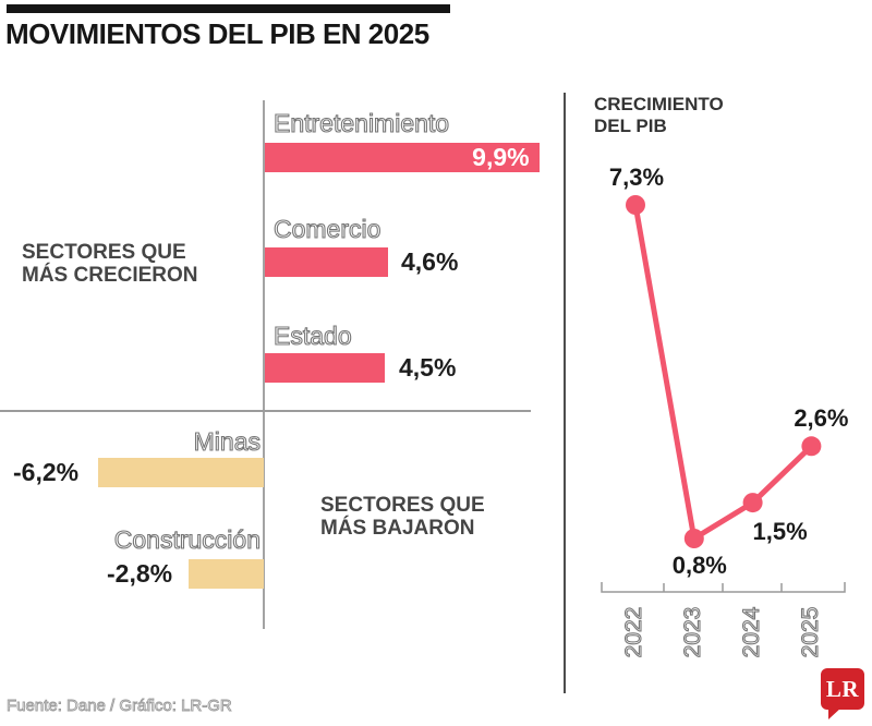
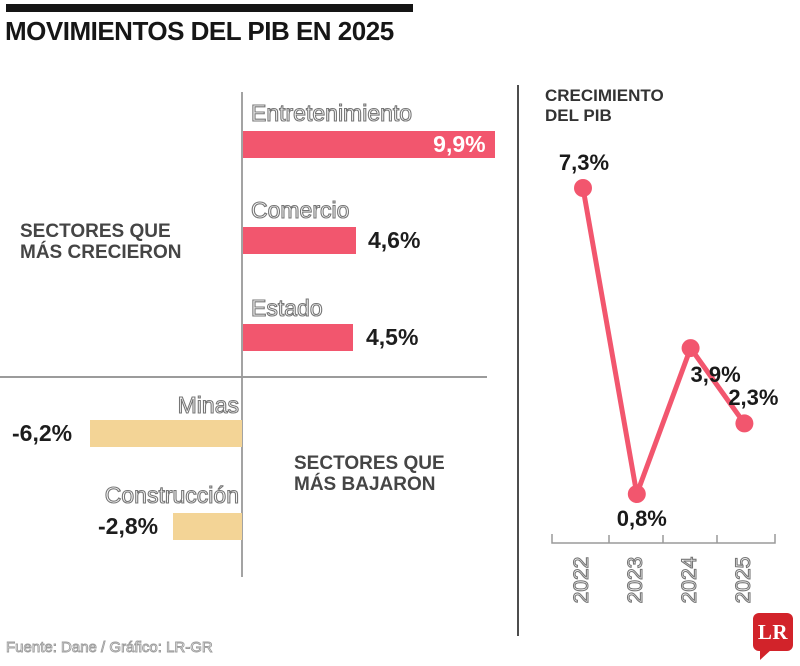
CRECIMIENTO DEL PIB/2024: 1,5% -> 3,9%
CRECIMIENTO DEL PIB/2025: 2,6% -> 2,3%
